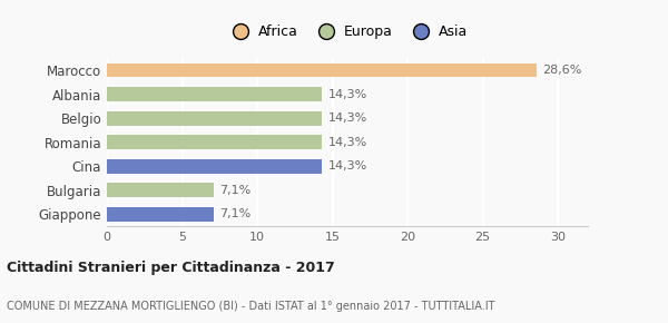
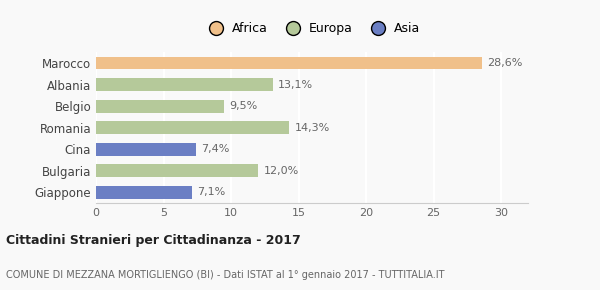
Albania: 14,3% -> 13,1%
Belgio: 14,3% -> 9,5%
Cina: 14,3% -> 7,4%
Bulgaria: 7,1% -> 12,0%
